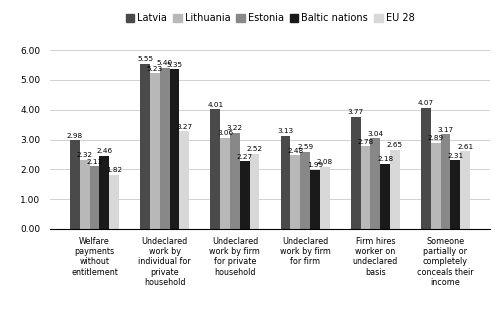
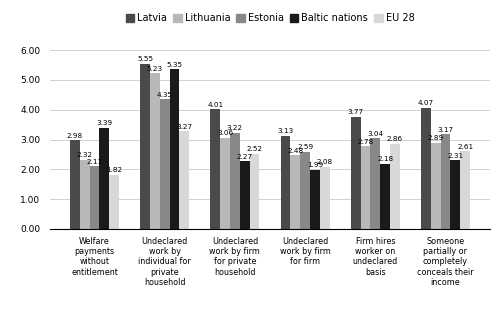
Baltic nations/Welfare payments without entitlement: 2.46 -> 3.39
Estonia/Undeclared work by individual for private household: 5.40 -> 4.35
EU 28/Firm hires worker on undeclared basis: 2.65 -> 2.86
